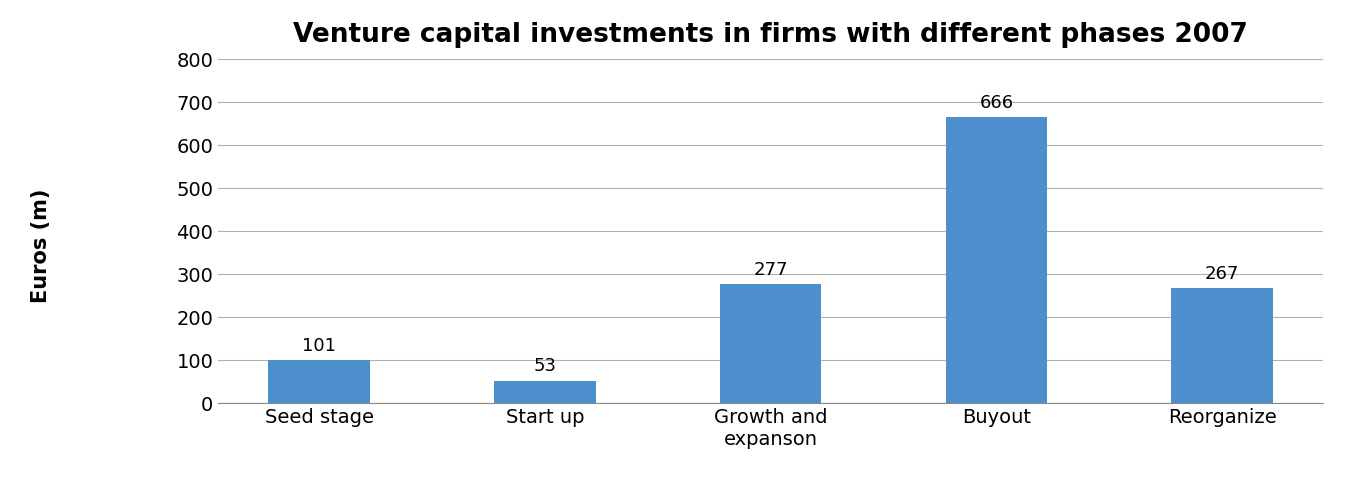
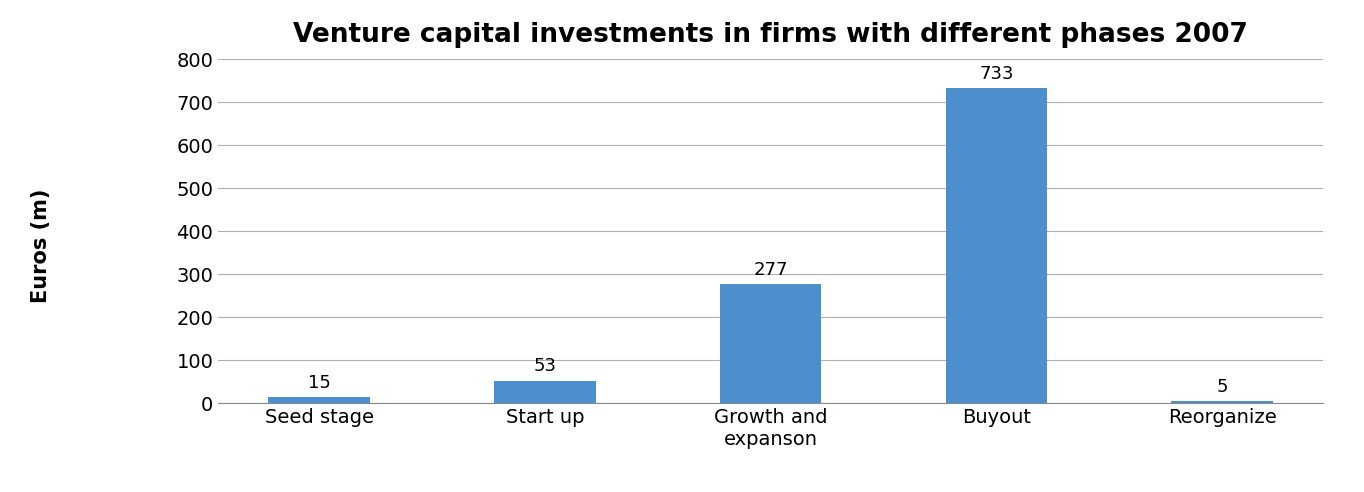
Seed stage: 101 -> 15
Buyout: 666 -> 733
Reorganize: 267 -> 5
